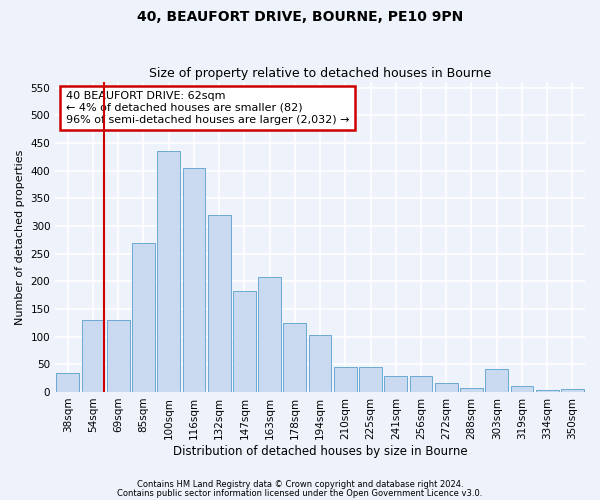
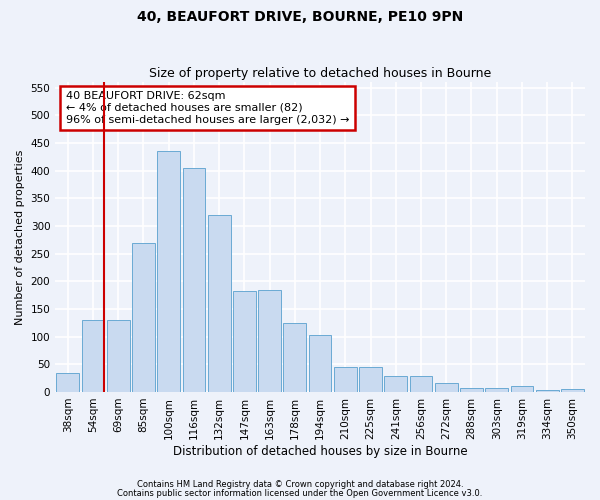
163sqm: 208 -> 185
303sqm: 42 -> 8
